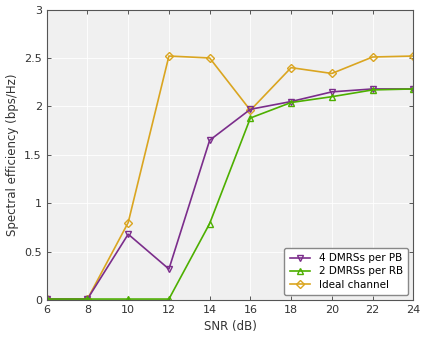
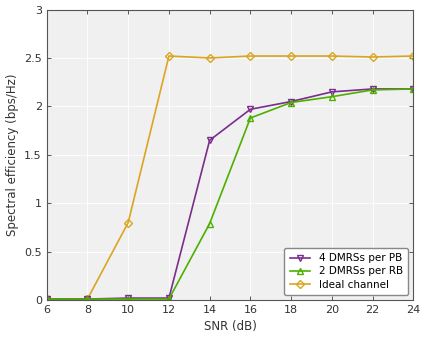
4 DMRSs per PB/10: 0.68 -> 0.02
4 DMRSs per PB/12: 0.32 -> 0.02
Ideal channel/16: 1.96 -> 2.52
Ideal channel/18: 2.40 -> 2.52
Ideal channel/20: 2.34 -> 2.52
